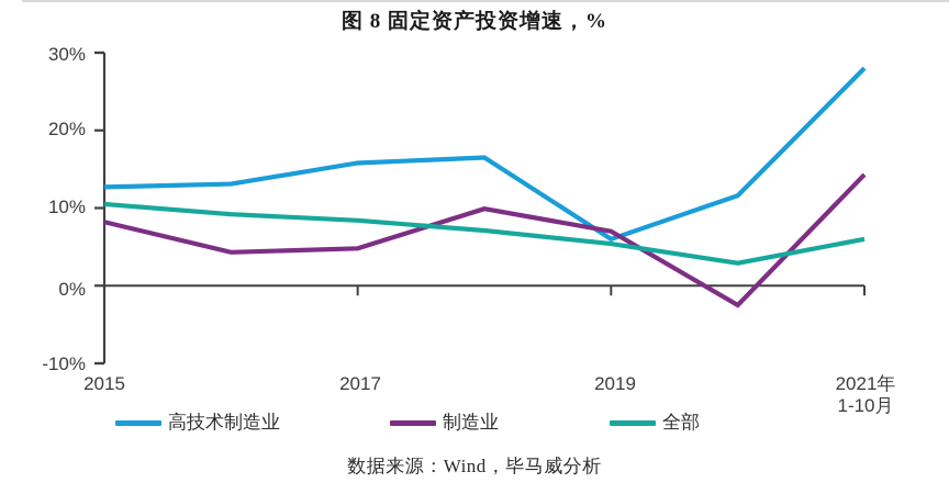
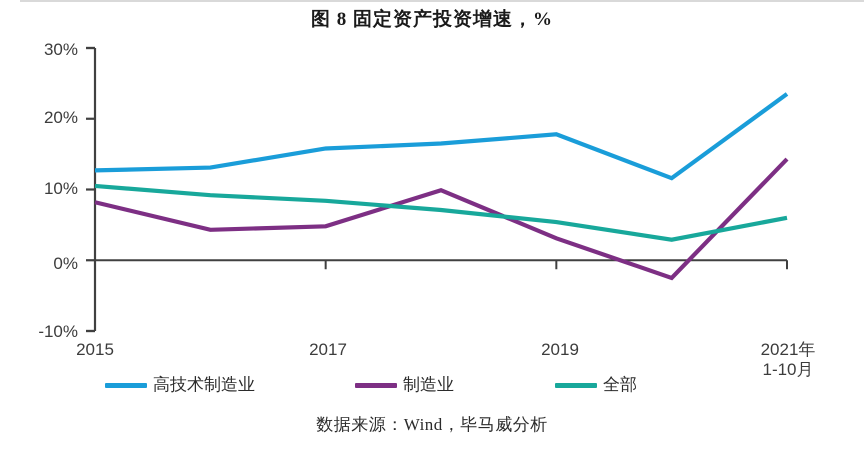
高技术制造业/2019: 6% -> 18%
制造业/2019: 7% -> 3%
高技术制造业/2021年1-10月: 28% -> 24%
